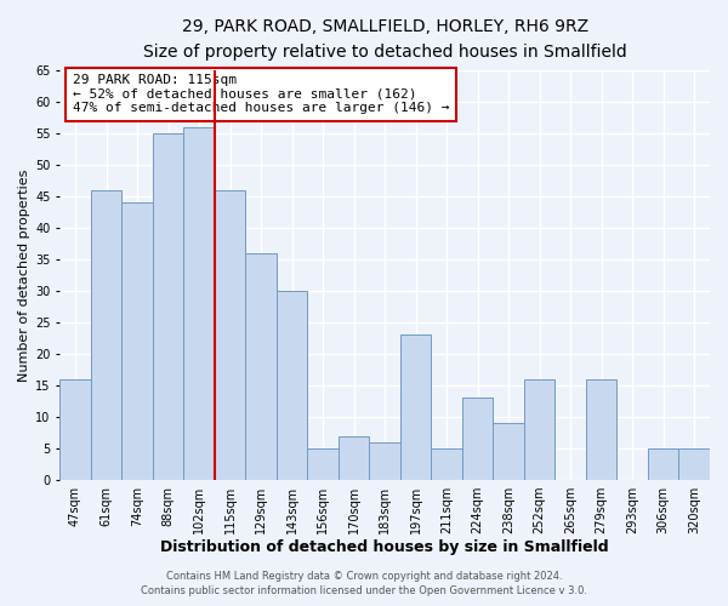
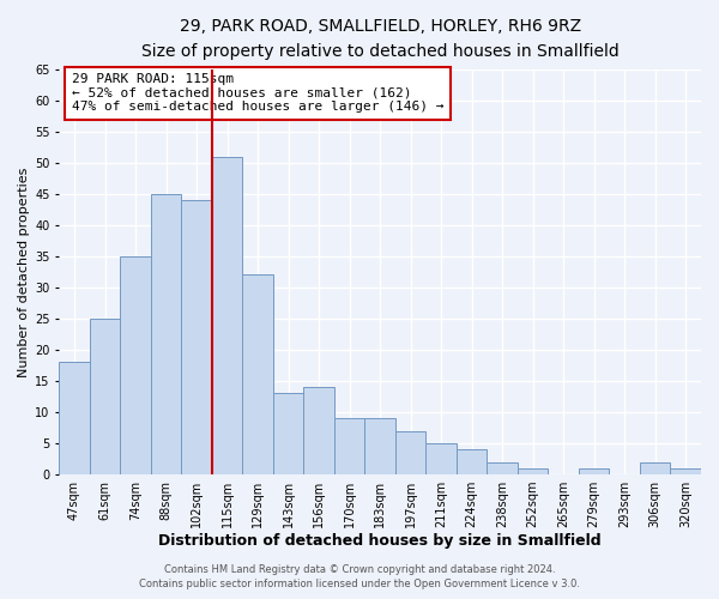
47sqm: 16 -> 18
61sqm: 46 -> 25
74sqm: 44 -> 35
88sqm: 55 -> 45
102sqm: 56 -> 44
115sqm: 46 -> 51
129sqm: 36 -> 32
143sqm: 30 -> 13
156sqm: 5 -> 14
170sqm: 7 -> 9
183sqm: 6 -> 9
197sqm: 23 -> 7
224sqm: 13 -> 4
238sqm: 9 -> 2
252sqm: 16 -> 1
279sqm: 16 -> 1
306sqm: 5 -> 2
320sqm: 5 -> 1
